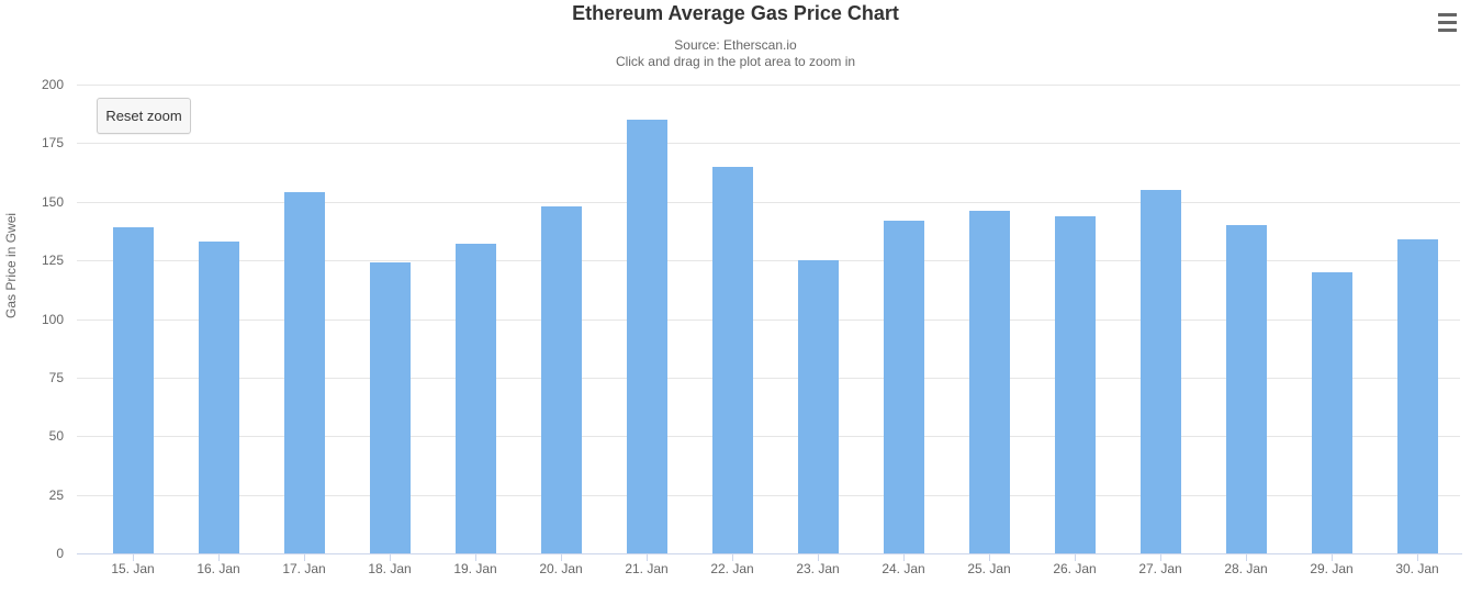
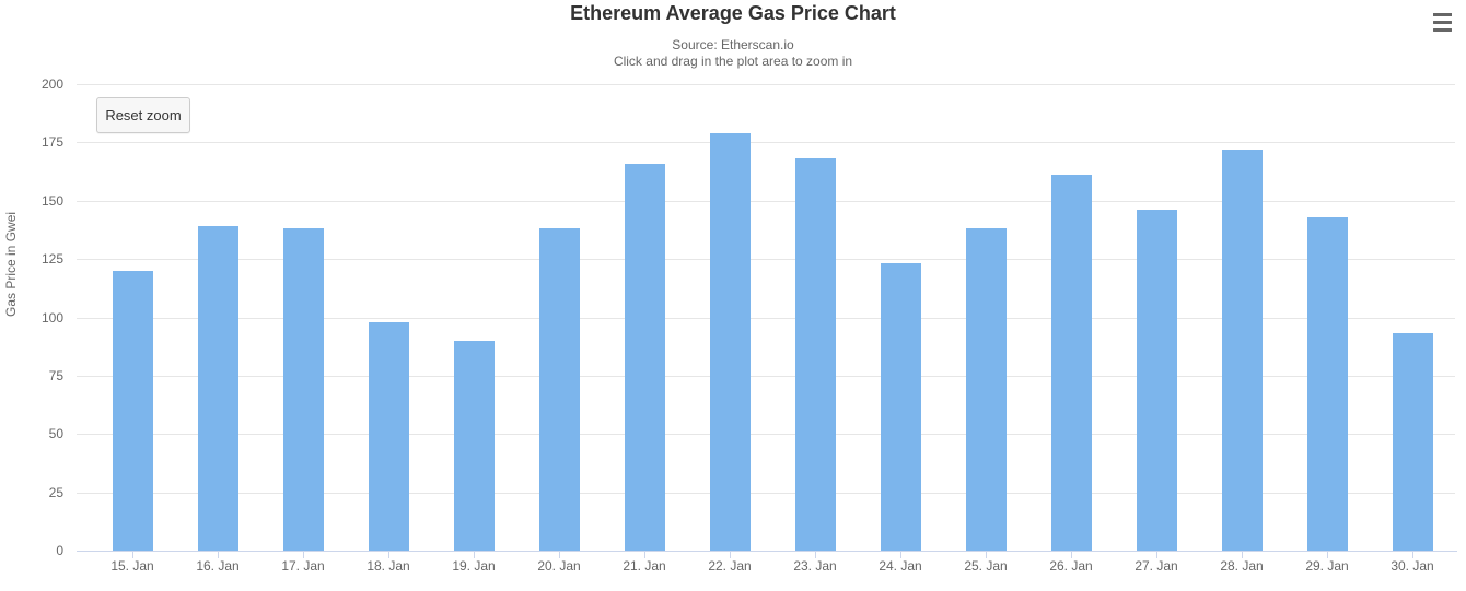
15. Jan: 139 -> 120
16. Jan: 133 -> 139
17. Jan: 154 -> 138
18. Jan: 124 -> 98
19. Jan: 132 -> 90
20. Jan: 148 -> 138
21. Jan: 185 -> 166
22. Jan: 165 -> 179
23. Jan: 125 -> 168
24. Jan: 142 -> 123
25. Jan: 146 -> 138
26. Jan: 144 -> 161
27. Jan: 155 -> 146
28. Jan: 140 -> 172
29. Jan: 120 -> 143
30. Jan: 134 -> 93
